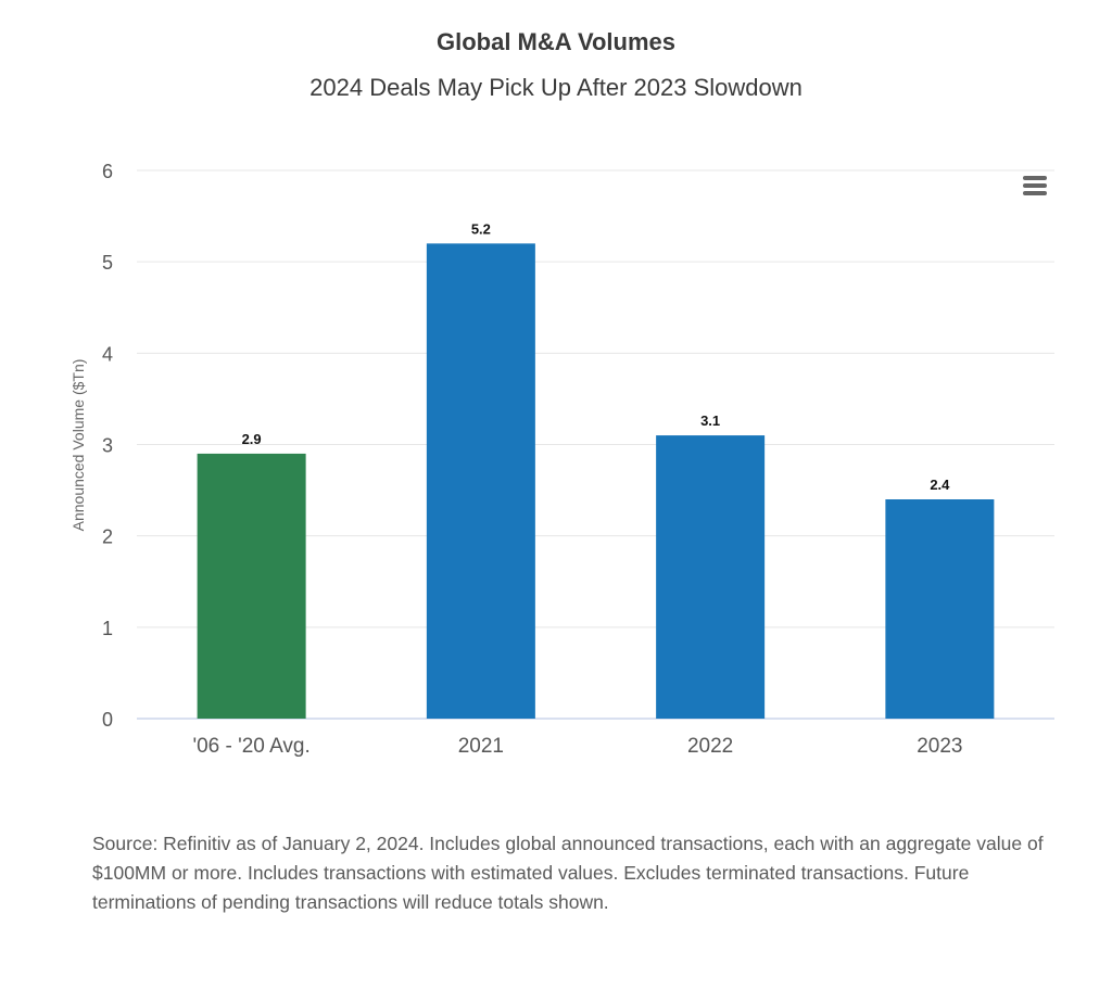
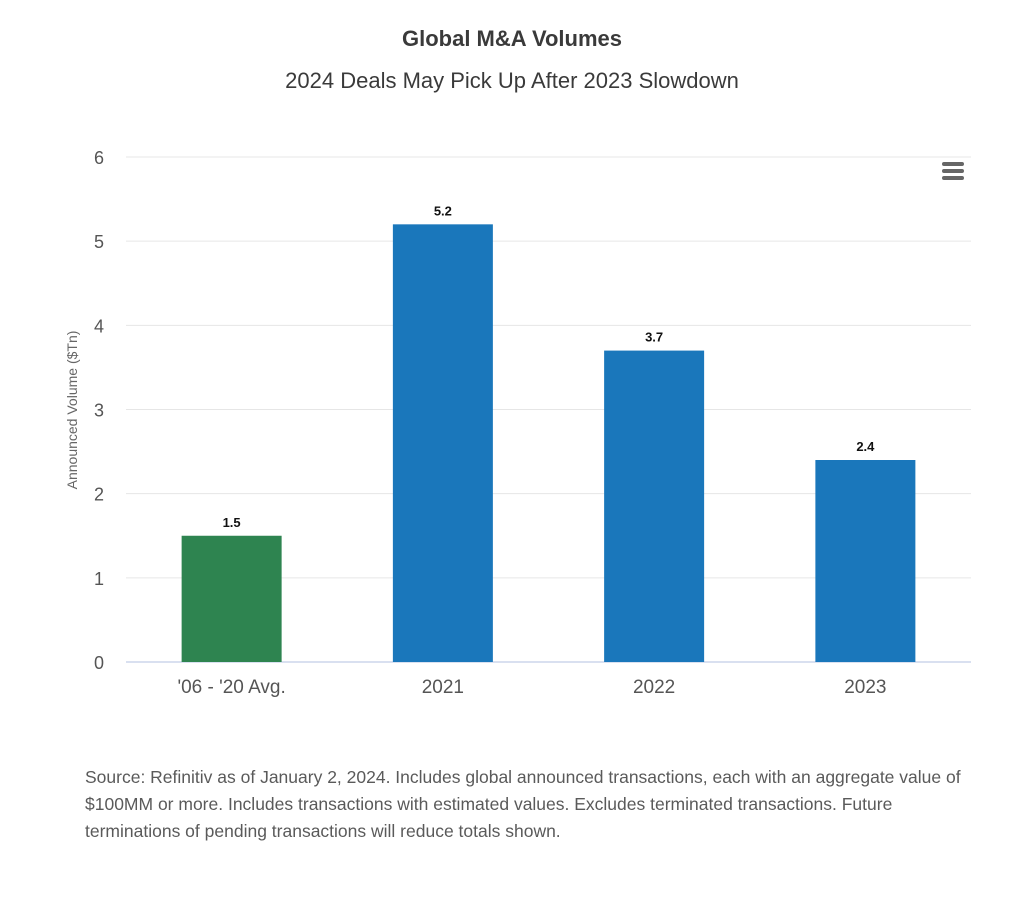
'06 - '20 Avg.: 2.9 -> 1.5
2022: 3.1 -> 3.7
